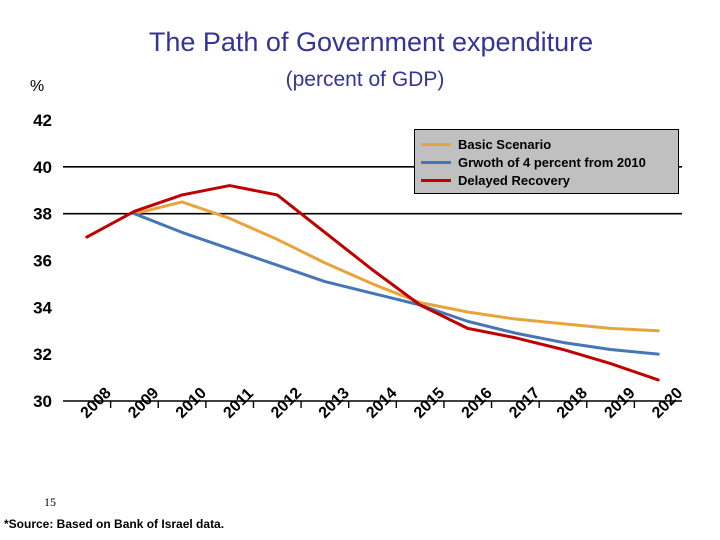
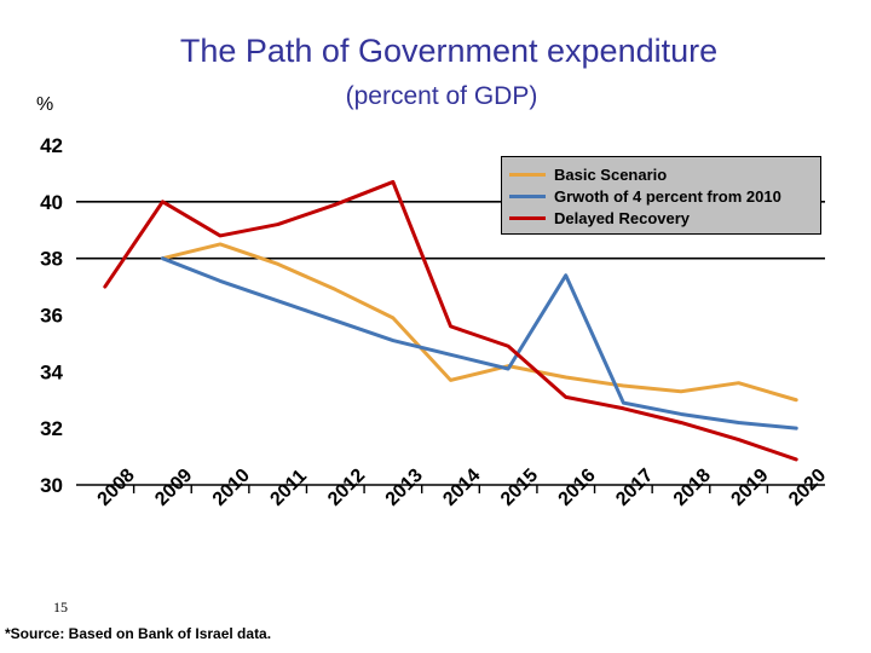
Delayed Recovery/2009: 38.1 -> 40.0
Delayed Recovery/2012: 38.8 -> 39.9
Delayed Recovery/2013: 37.2 -> 40.7
Basic Scenario/2014: 35.0 -> 33.7
Delayed Recovery/2015: 34.1 -> 34.9
Grwoth of 4 percent from 2010/2016: 33.4 -> 37.4
Basic Scenario/2019: 33.1 -> 33.6
